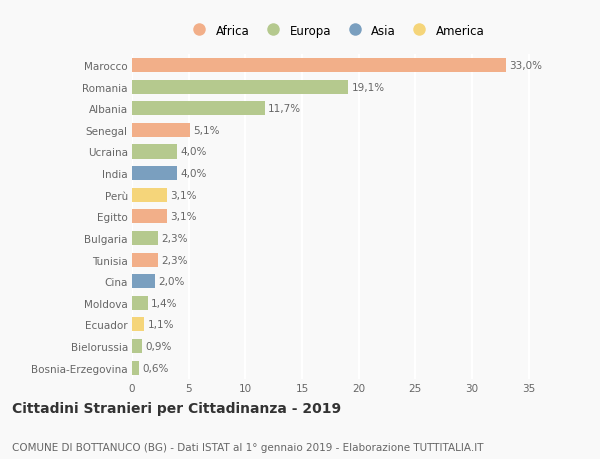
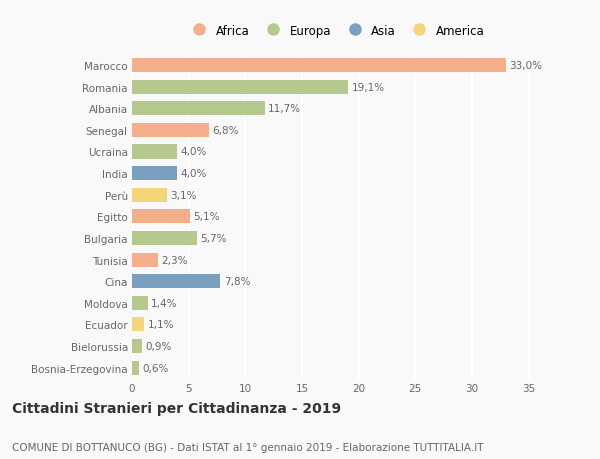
Senegal: 5,1% -> 6,8%
Egitto: 3,1% -> 5,1%
Bulgaria: 2,3% -> 5,7%
Cina: 2,0% -> 7,8%
